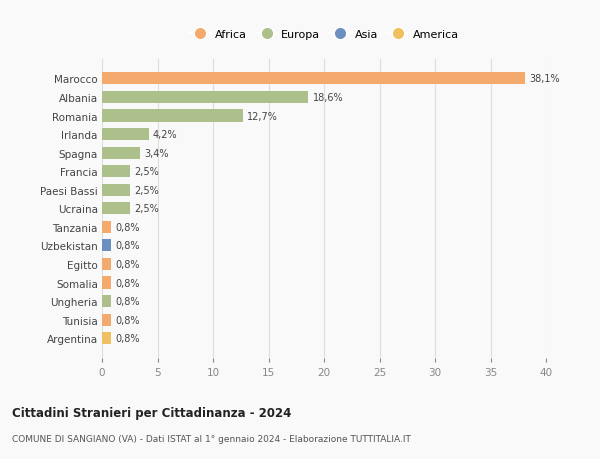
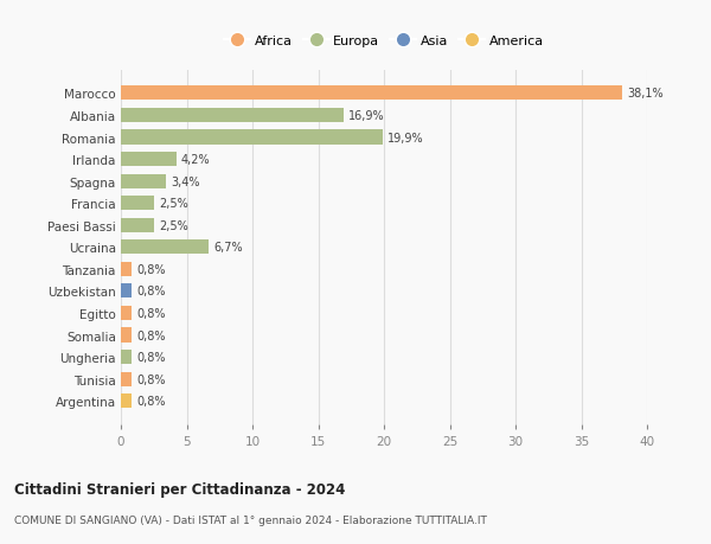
Albania: 18,6% -> 16,9%
Romania: 12,7% -> 19,9%
Ucraina: 2,5% -> 6,7%
